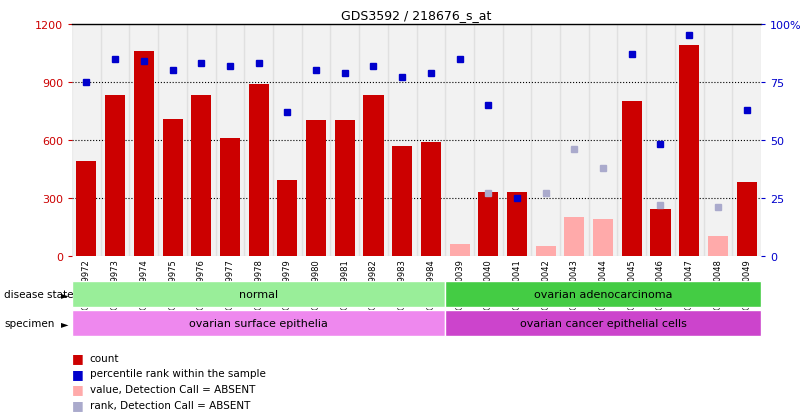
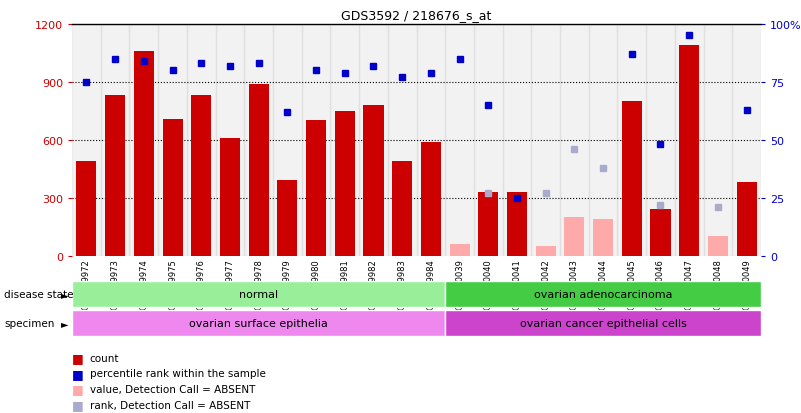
GSM359981: 700 -> 750
GSM359982: 830 -> 780
GSM359983: 570 -> 490
